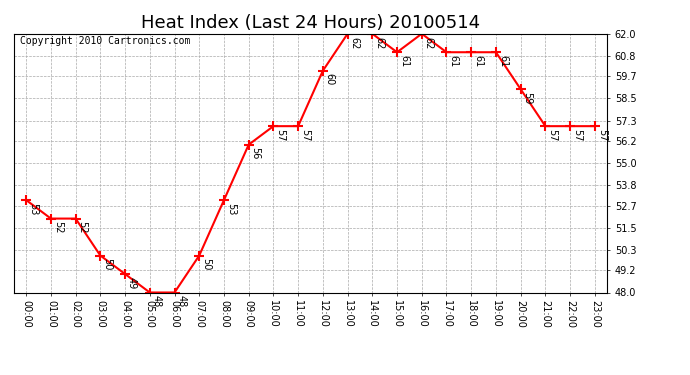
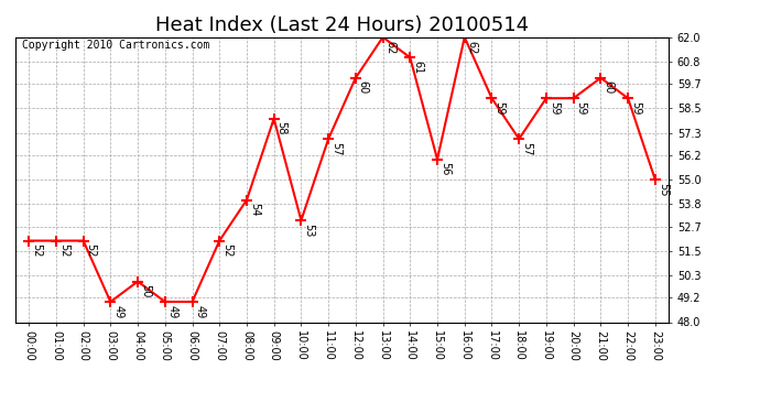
00:00: 53 -> 52
03:00: 50 -> 49
04:00: 49 -> 50
05:00: 48 -> 49
06:00: 48 -> 49
07:00: 50 -> 52
08:00: 53 -> 54
09:00: 56 -> 58
10:00: 57 -> 53
14:00: 62 -> 61
15:00: 61 -> 56
17:00: 61 -> 59
18:00: 61 -> 57
19:00: 61 -> 59
21:00: 57 -> 60
22:00: 57 -> 59
23:00: 57 -> 55
